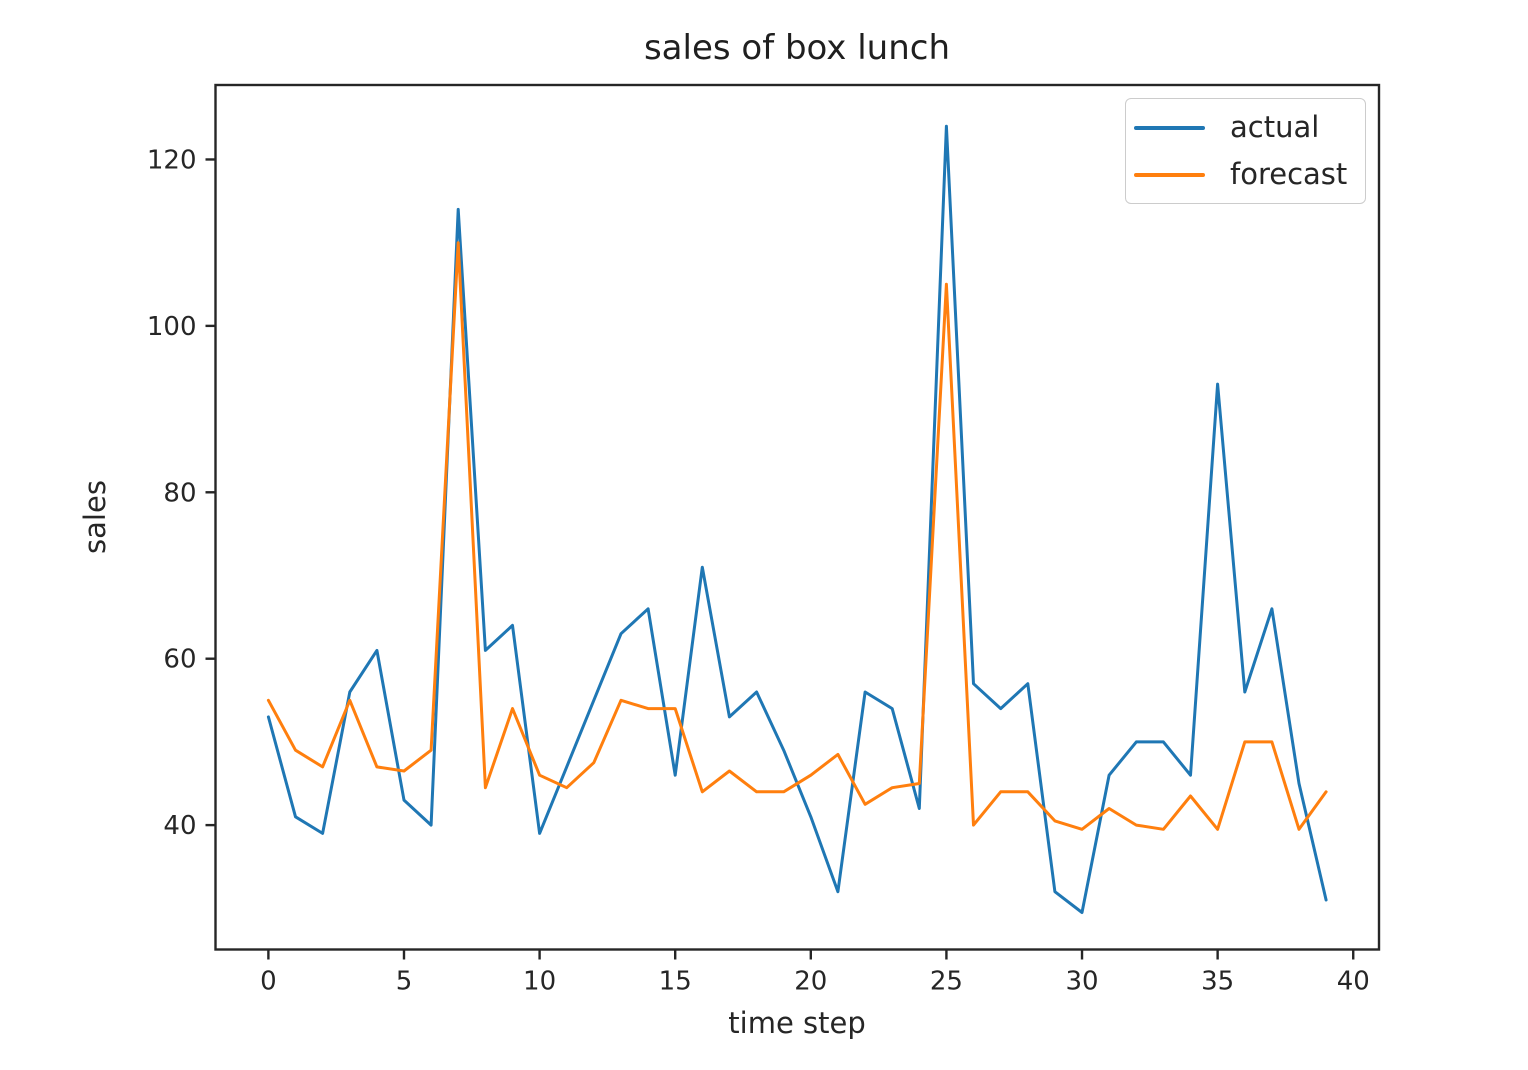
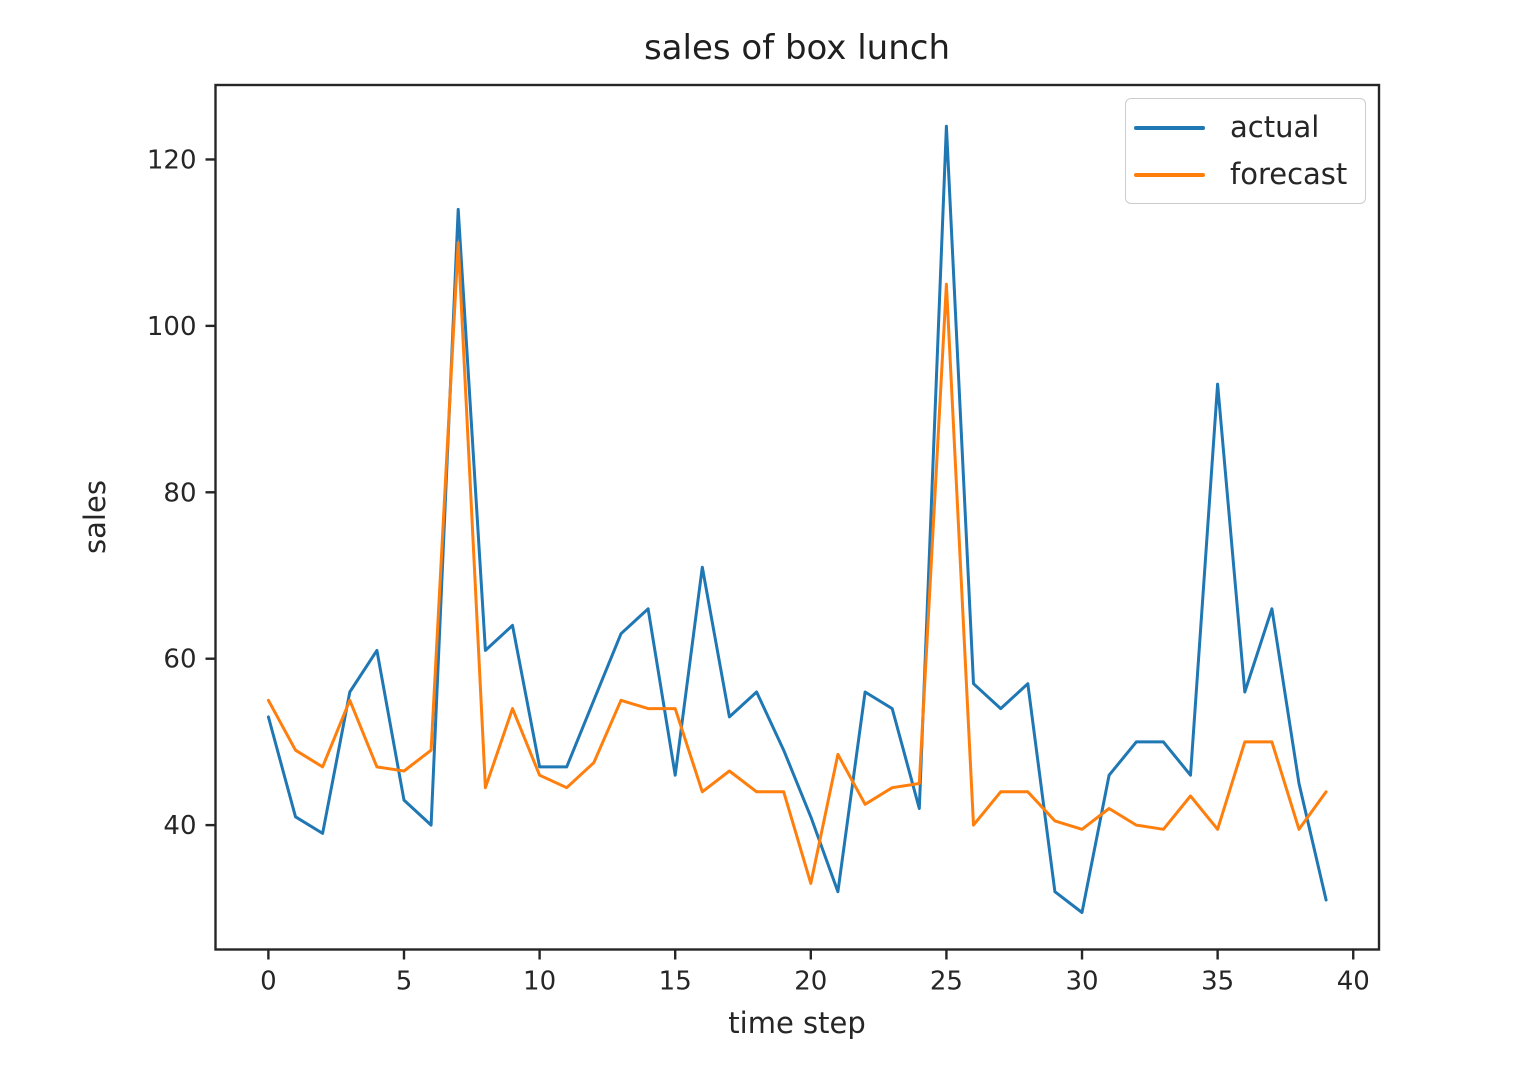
actual/10: 39 -> 47
forecast/20: 46 -> 33
